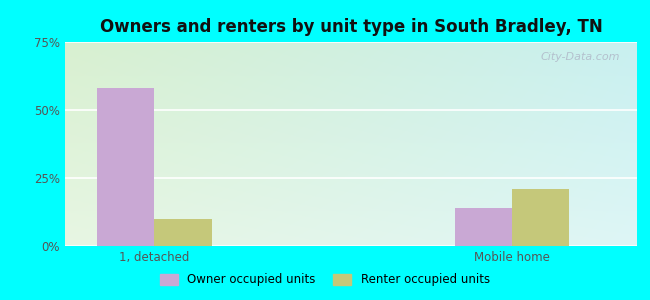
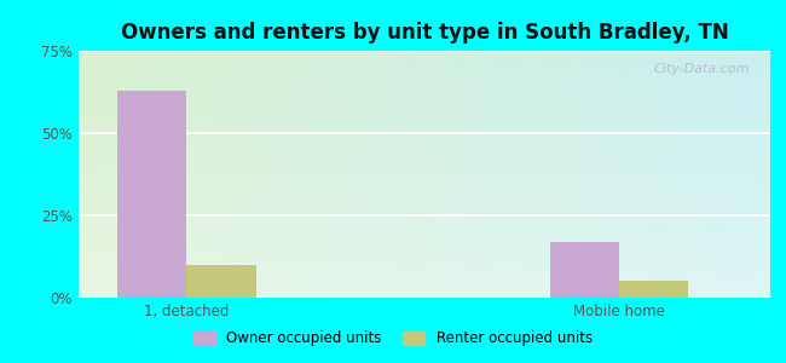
Owner occupied units/1, detached: 58% -> 63%
Owner occupied units/Mobile home: 14% -> 17%
Renter occupied units/Mobile home: 21% -> 5%
